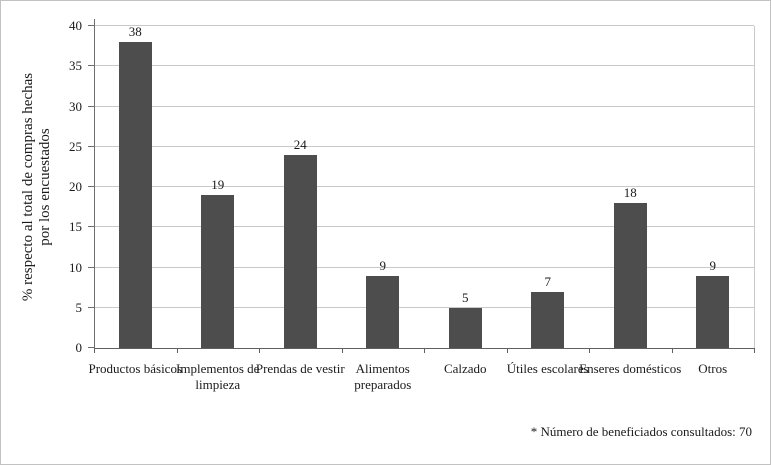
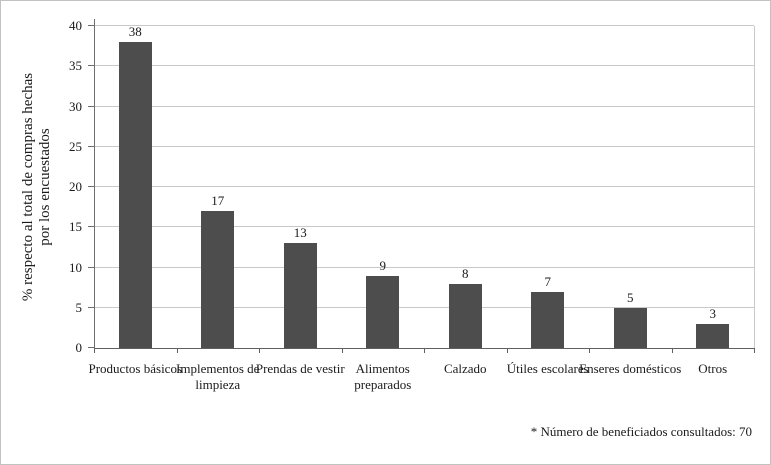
Implementos de limpieza: 19 -> 17
Prendas de vestir: 24 -> 13
Calzado: 5 -> 8
Enseres domésticos: 18 -> 5
Otros: 9 -> 3
